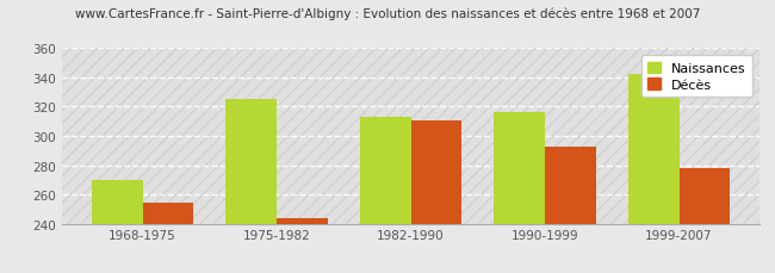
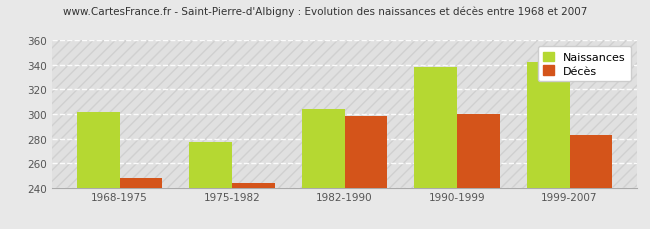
Naissances/1968-1975: 270 -> 302
Décès/1968-1975: 254 -> 248
Naissances/1975-1982: 325 -> 277
Naissances/1982-1990: 313 -> 304
Décès/1982-1990: 311 -> 298
Naissances/1990-1999: 316 -> 338
Décès/1990-1999: 293 -> 300
Décès/1999-2007: 278 -> 283
